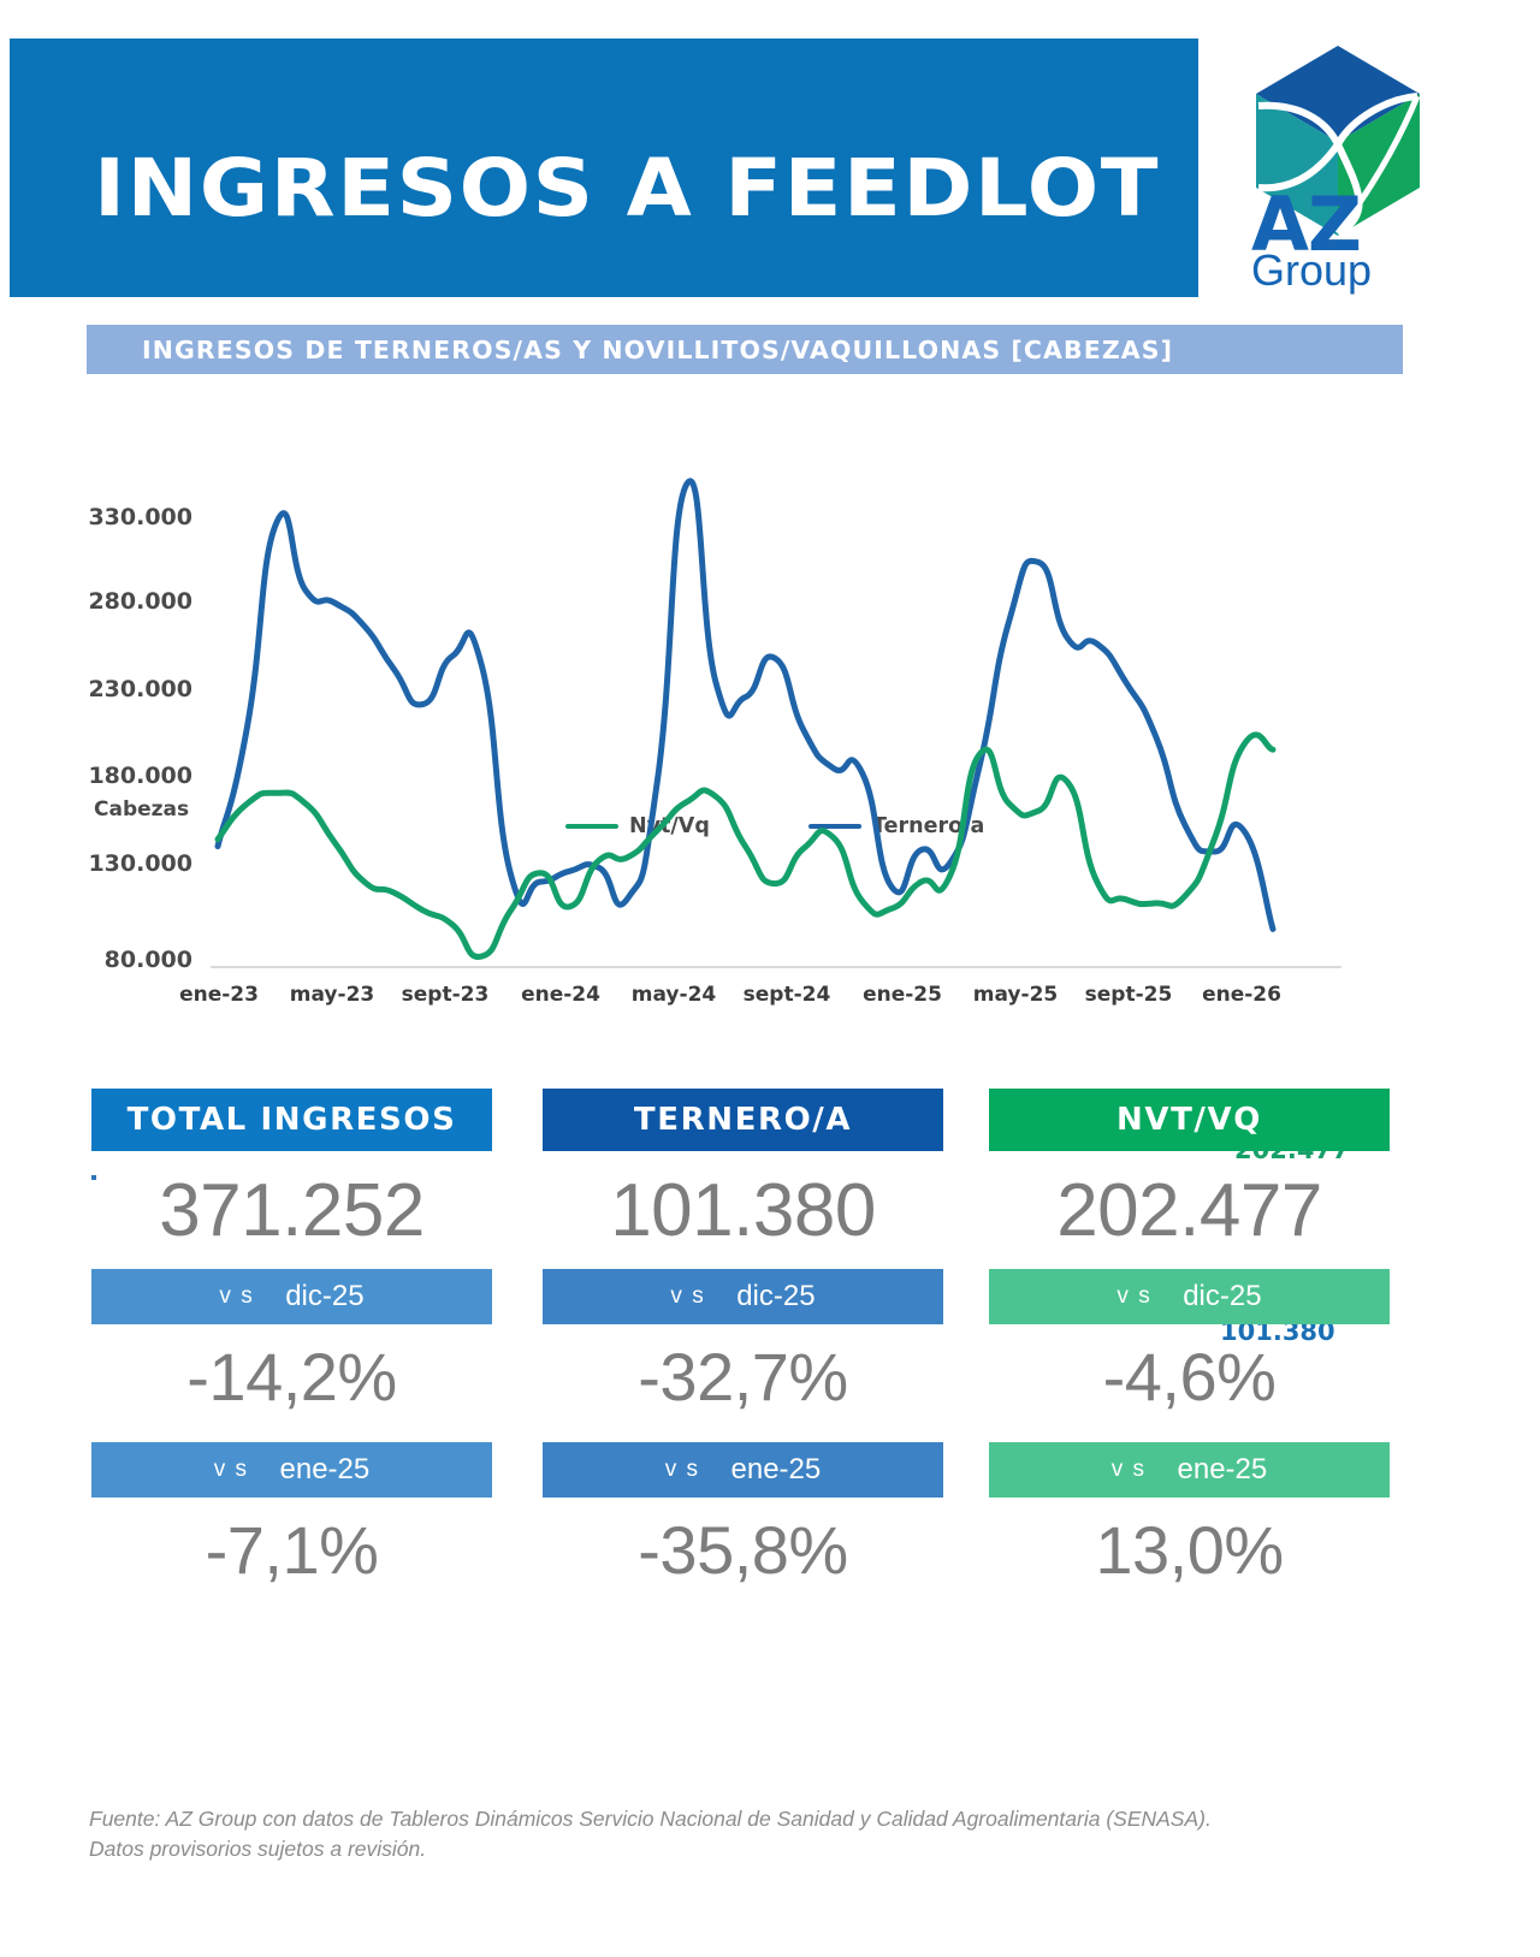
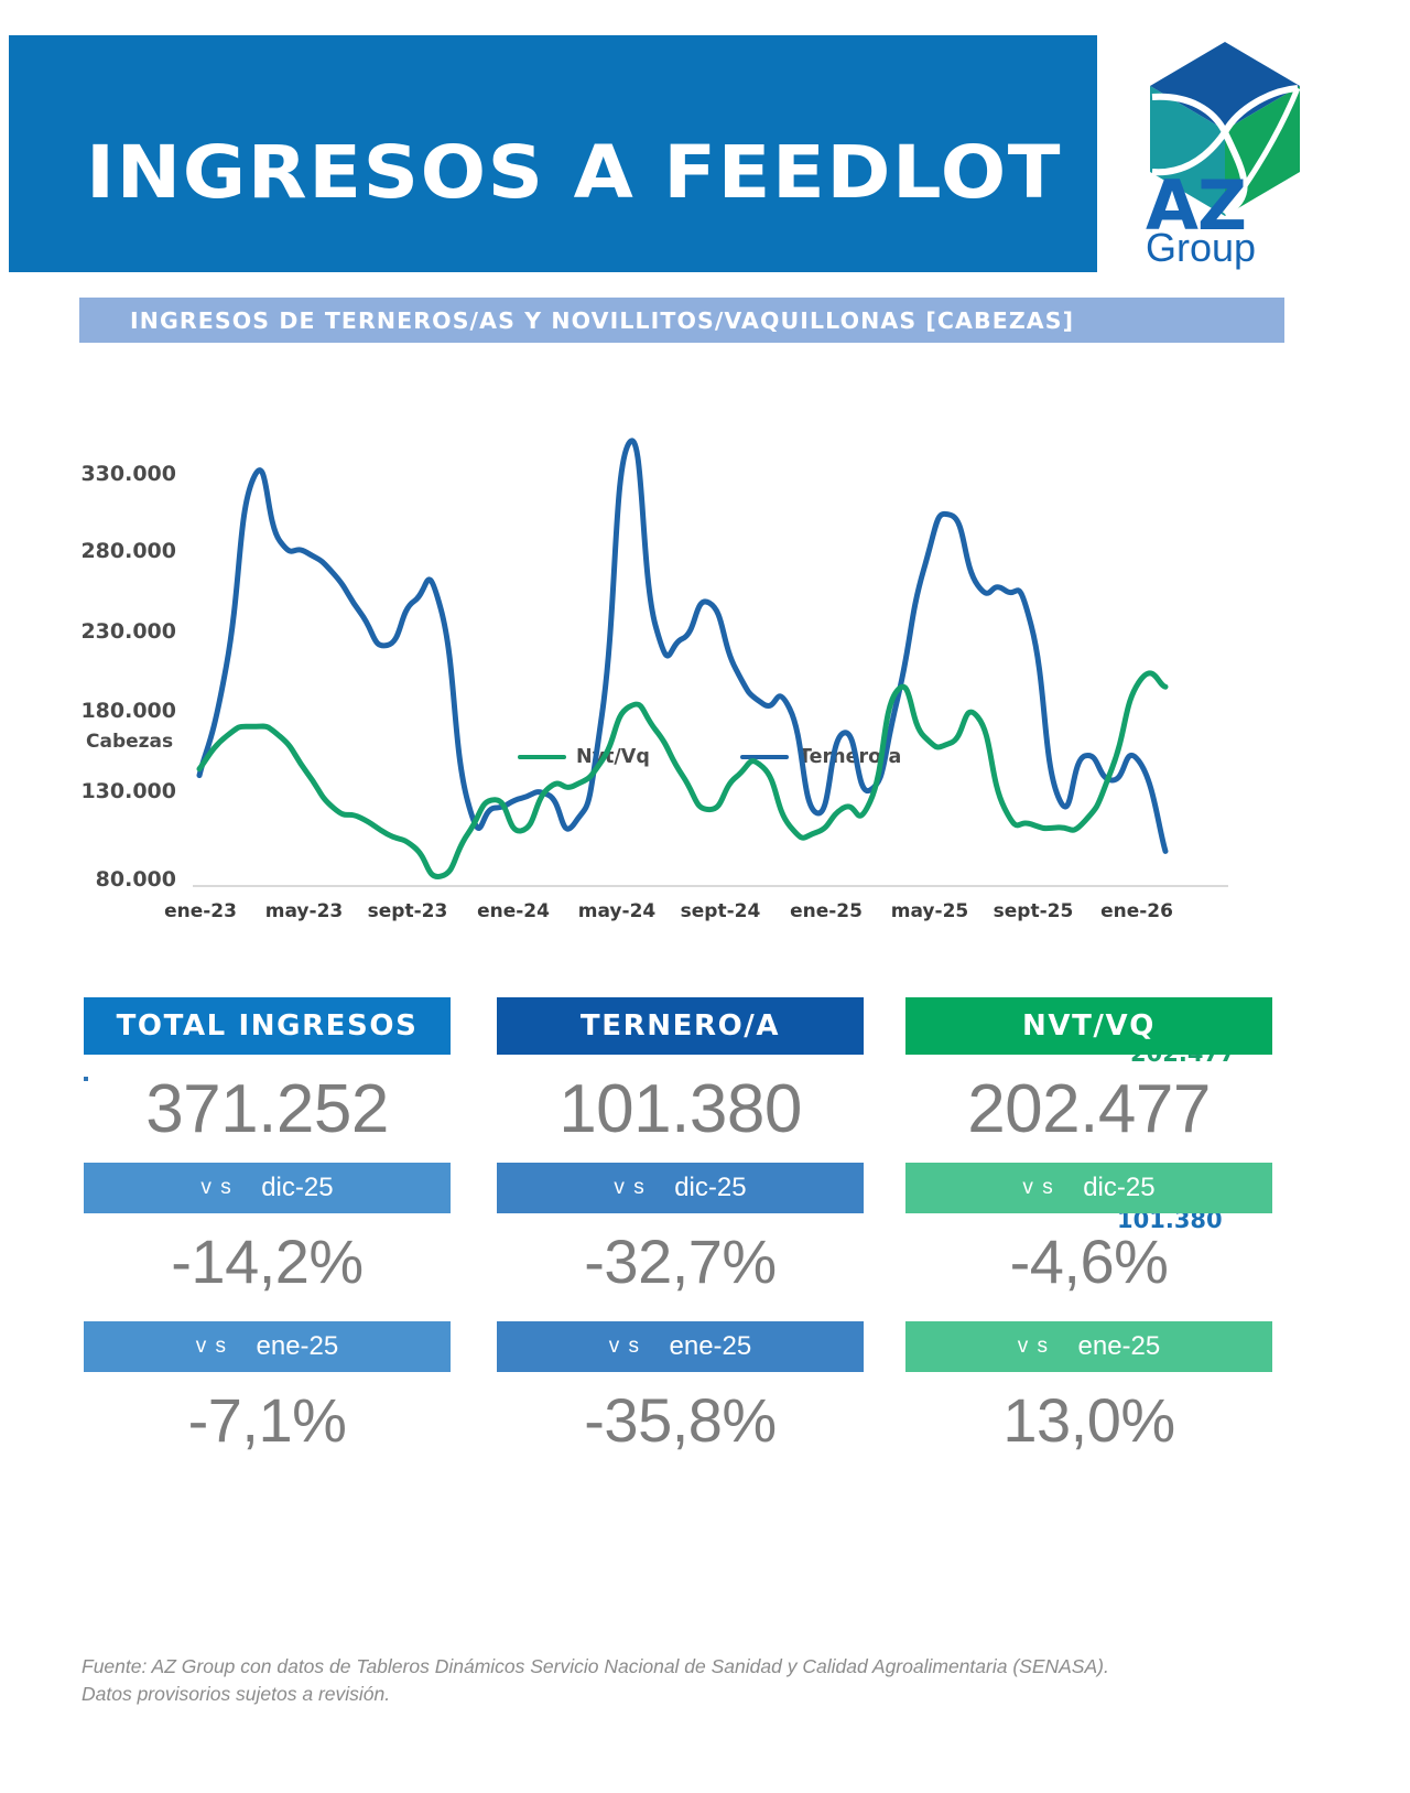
Nvt/Vq/may-24: 173000 -> 190000
Ternero/a/ene-25: 146000 -> 174000
Ternero/a/sept-25: 210000 -> 135000
